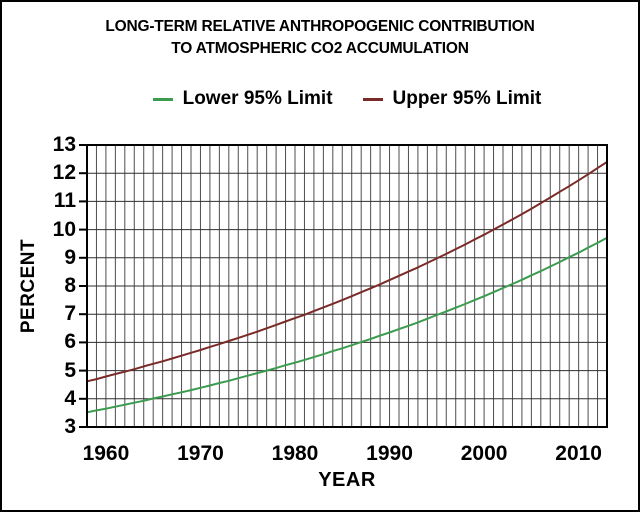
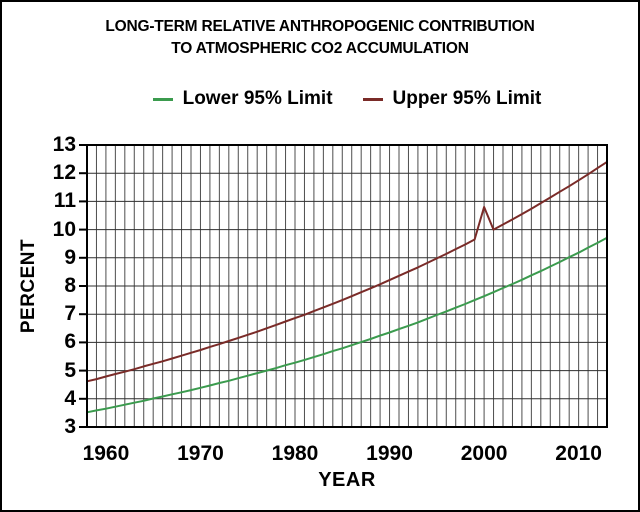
Upper 95% Limit/2000: 9.8 -> 10.8
